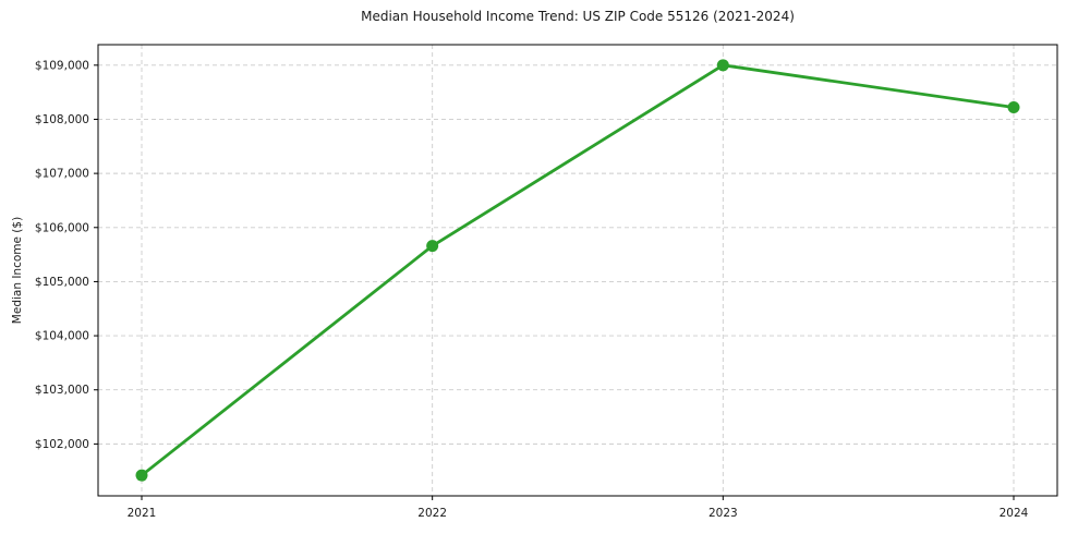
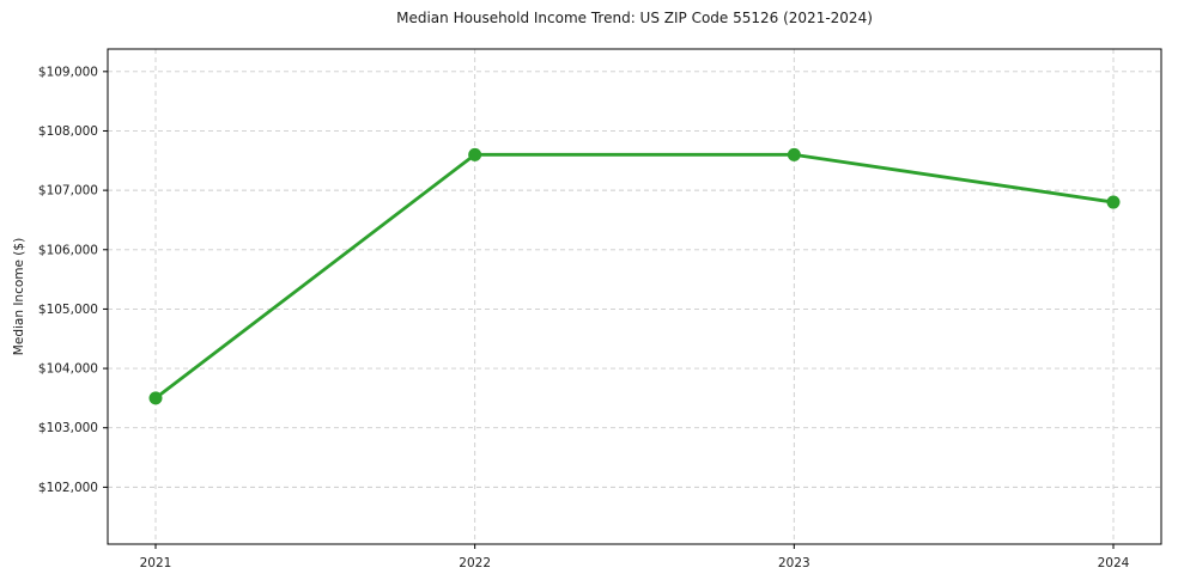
2021: $101400 -> $103500
2022: $105700 -> $107600
2023: $109000 -> $107600
2024: $108200 -> $106800
